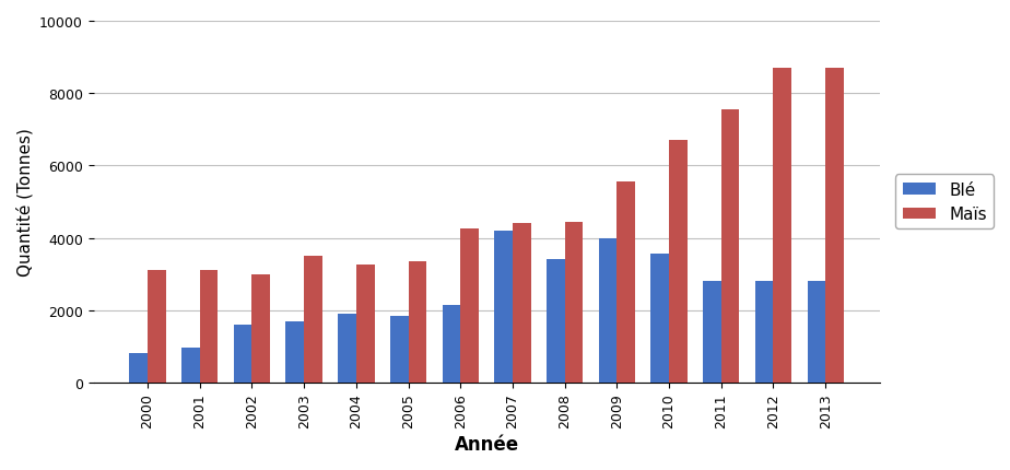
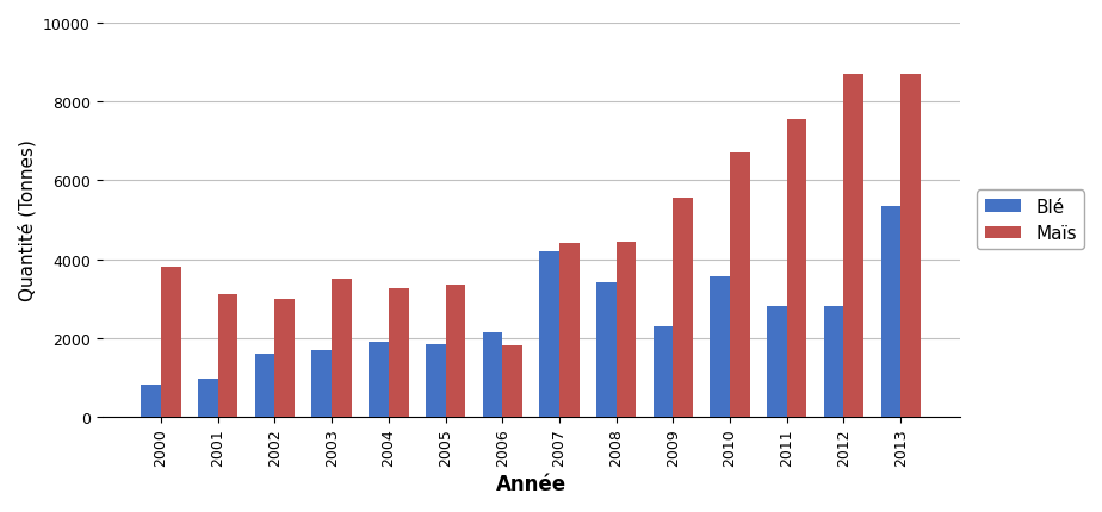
Maïs/2000: 3100 -> 3800
Maïs/2006: 4250 -> 1800
Blé/2009: 4000 -> 2300
Blé/2013: 2800 -> 5350
